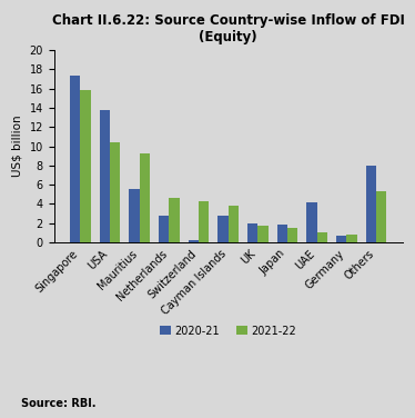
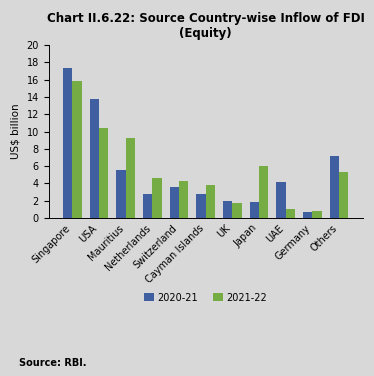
2020-21/Switzerland: 0.2 -> 3.6
2021-22/Japan: 1.5 -> 6.0
2020-21/Others: 8.0 -> 7.2
